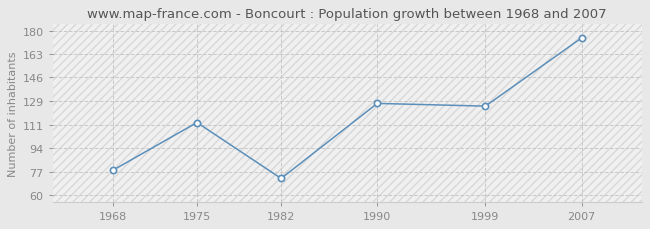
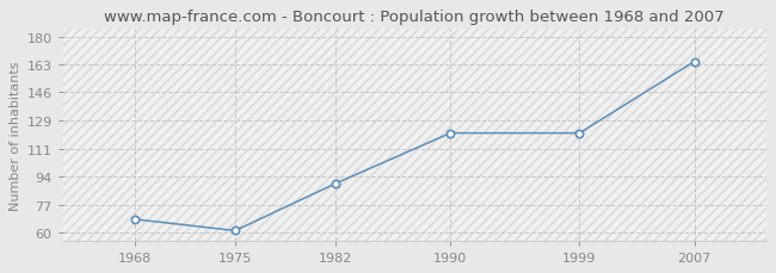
1968: 78 -> 68
1975: 113 -> 61
1982: 72 -> 90
1990: 127 -> 121
1999: 125 -> 121
2007: 175 -> 165
